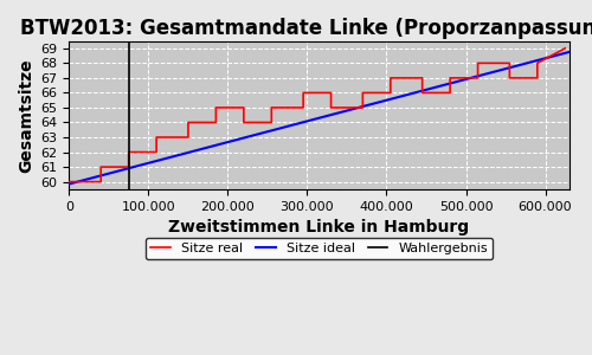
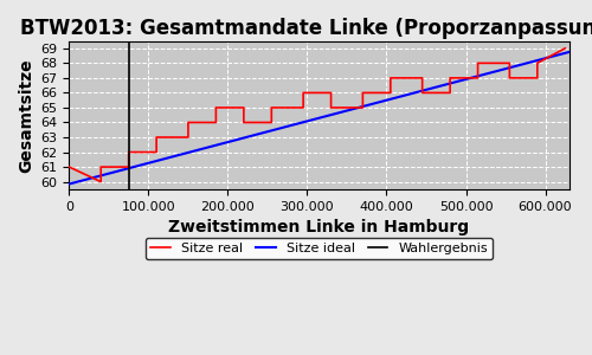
0: 60 -> 61
